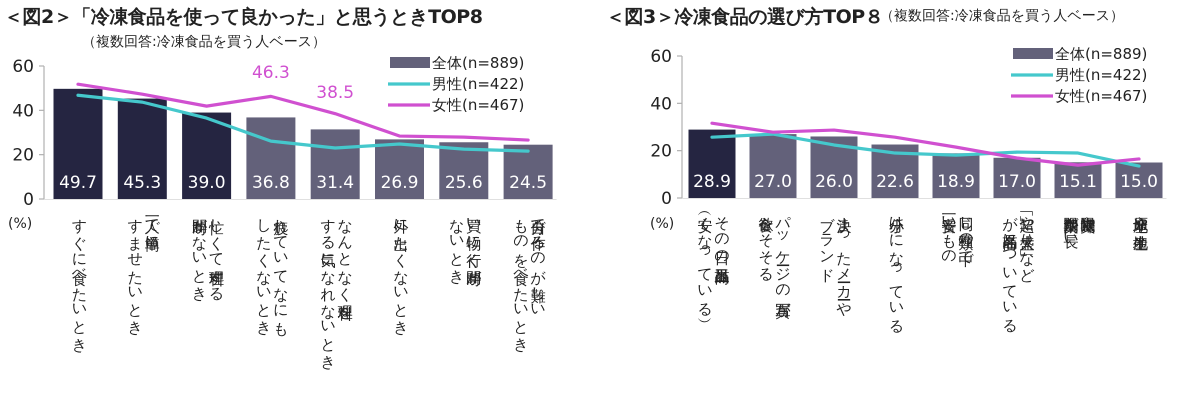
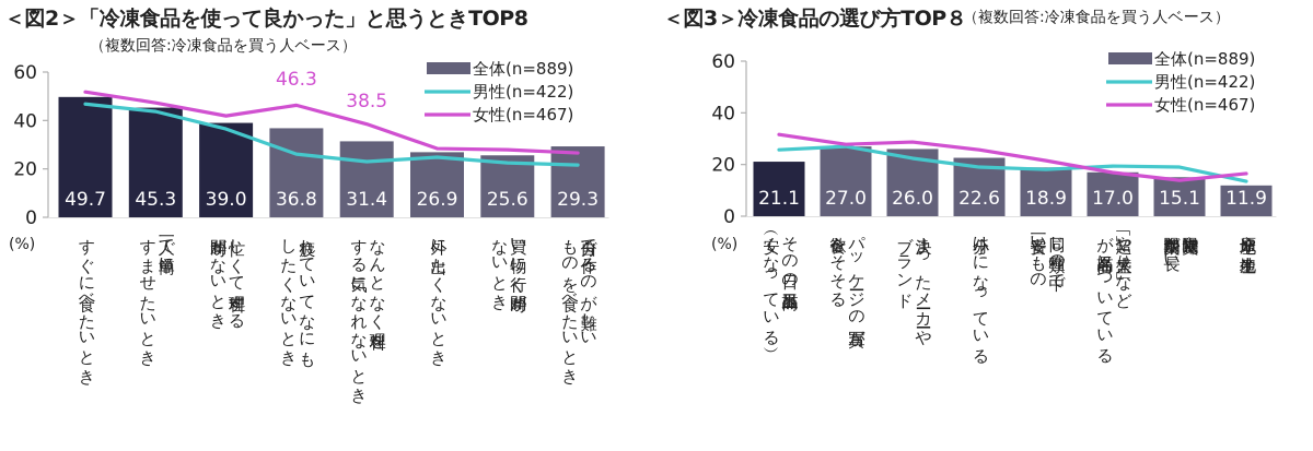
＜図2＞「冷凍食品を使って良かった」と思うときTOP8/全体(n=889)/自分で作るのが難しい ものを食べたいとき: 24.5 -> 29.3
＜図3＞冷凍食品の選び方TOP８/全体(n=889)/その日の目玉商品 （安くなっている）: 28.9 -> 21.1
＜図3＞冷凍食品の選び方TOP８/全体(n=889)/原産地や生産地: 15.0 -> 11.9
